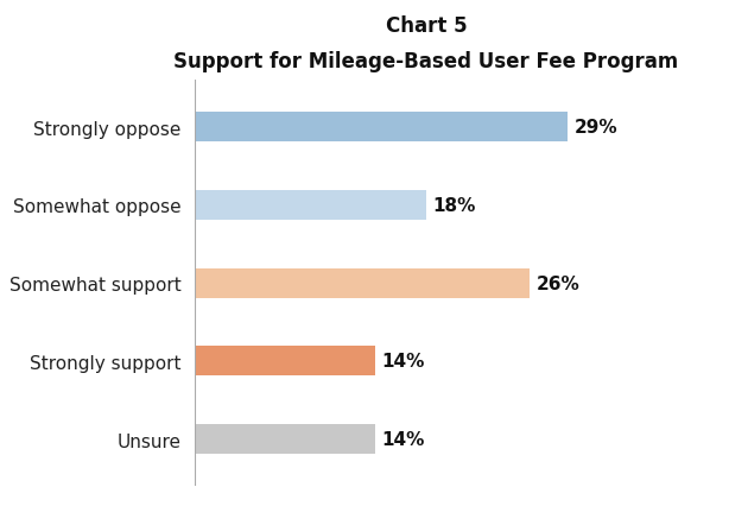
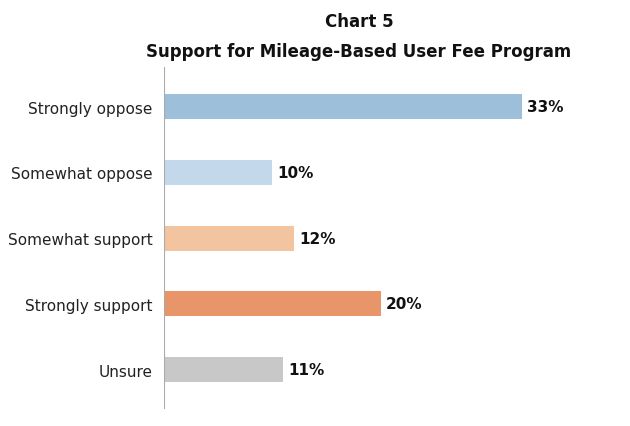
Strongly oppose: 29% -> 33%
Somewhat oppose: 18% -> 10%
Somewhat support: 26% -> 12%
Strongly support: 14% -> 20%
Unsure: 14% -> 11%
